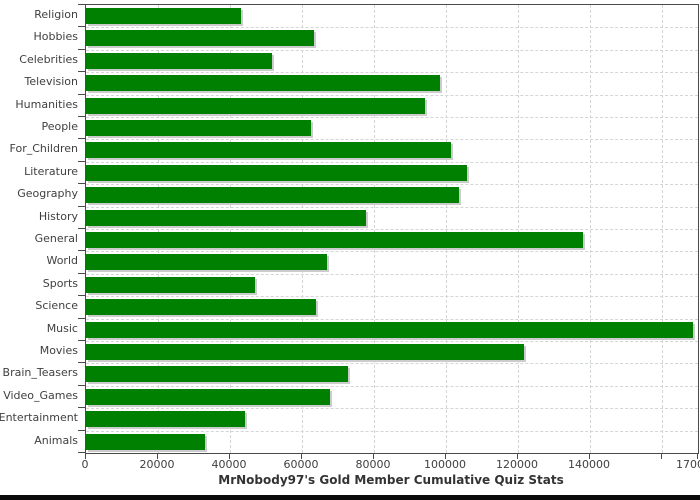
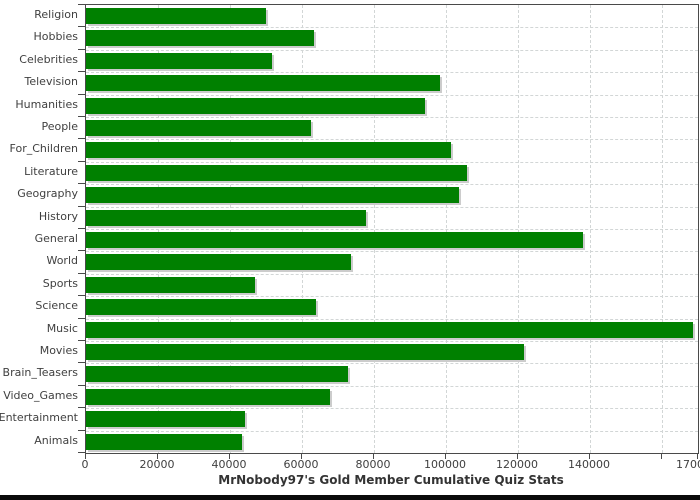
Religion: 43000 -> 50000
World: 67000 -> 74000
Animals: 33000 -> 43000
